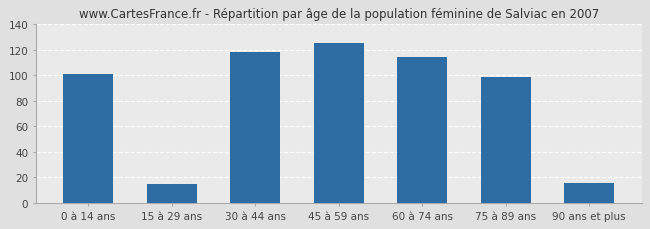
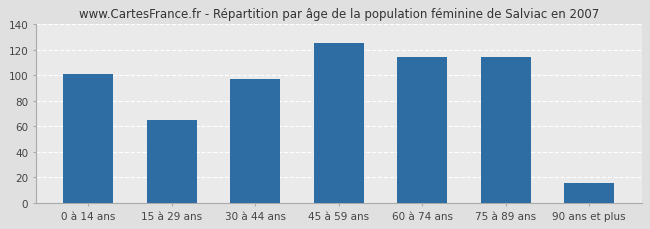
15 à 29 ans: 15 -> 65
30 à 44 ans: 118 -> 97
75 à 89 ans: 99 -> 114
